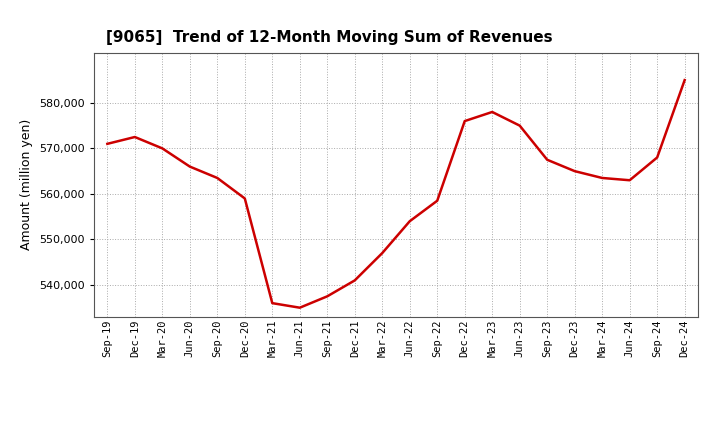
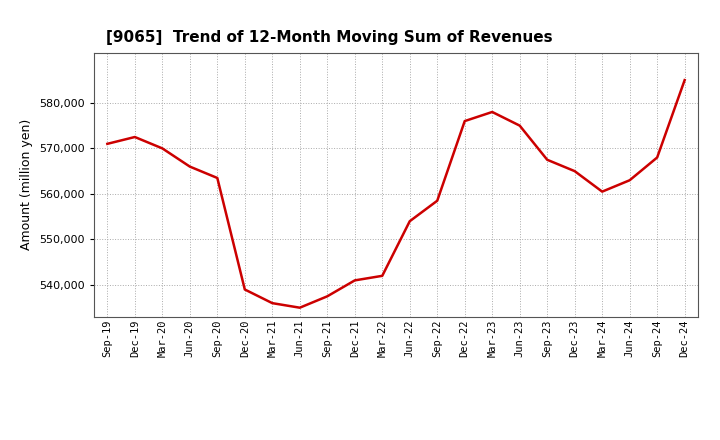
Dec-20: 559,000 -> 539,000
Mar-22: 547,000 -> 542,000
Mar-24: 563,500 -> 560,500
